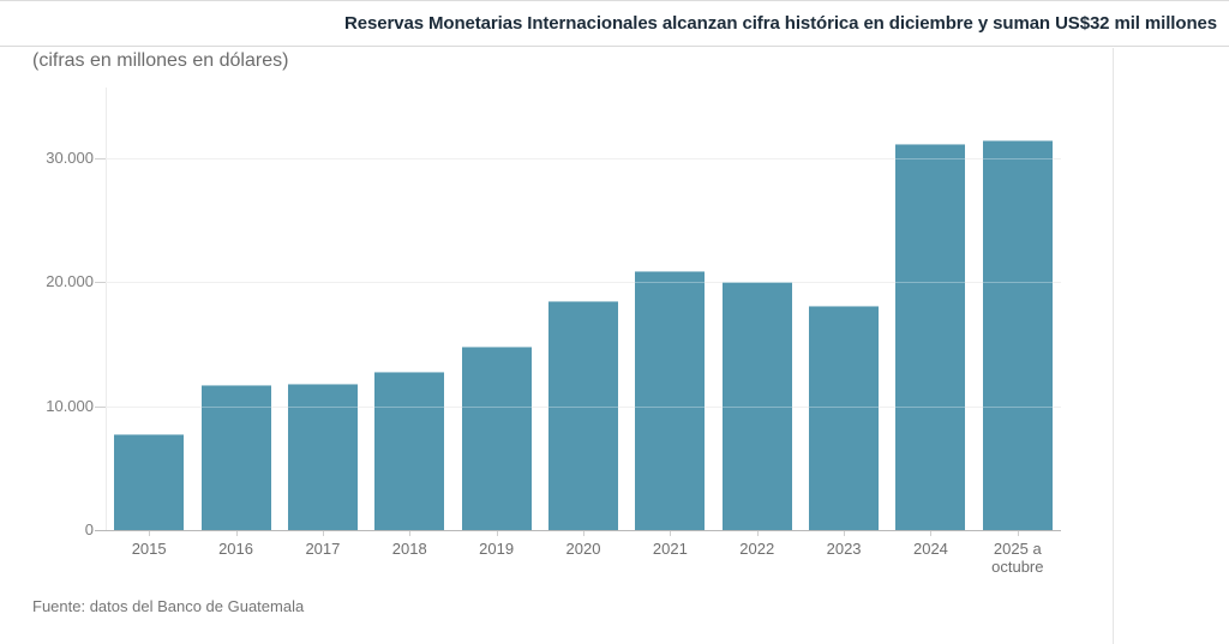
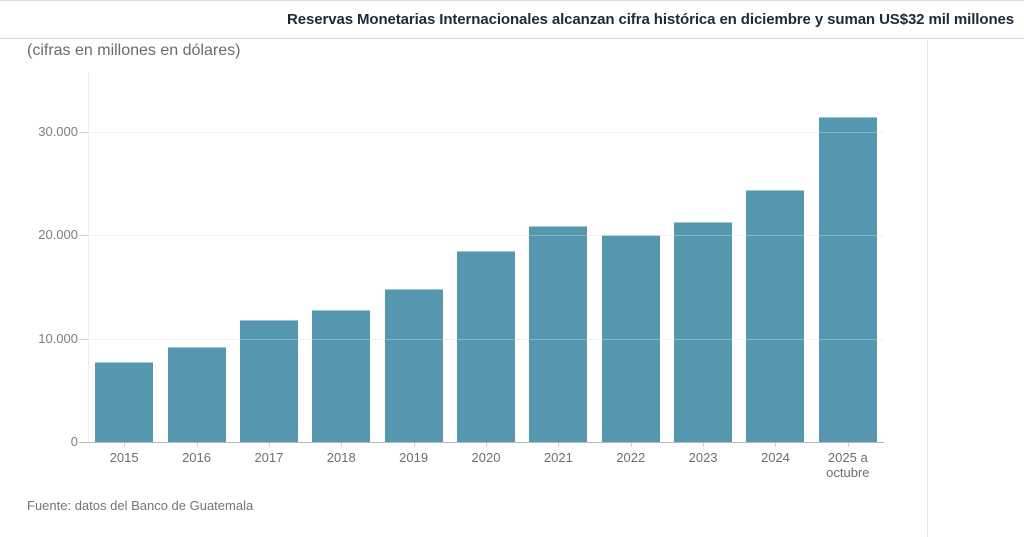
2016: 11700 -> 9200
2023: 18100 -> 21300
2024: 31200 -> 24400
